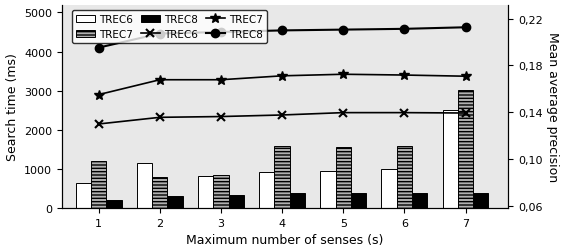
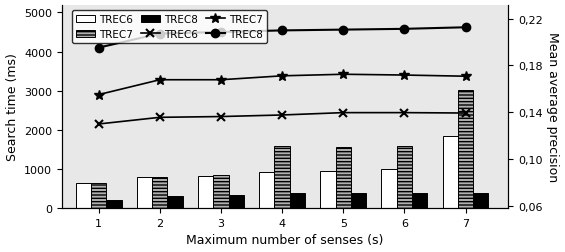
TREC7/1: 1200 -> 650
TREC6/2: 1150 -> 800
TREC6/7: 2500 -> 1850
